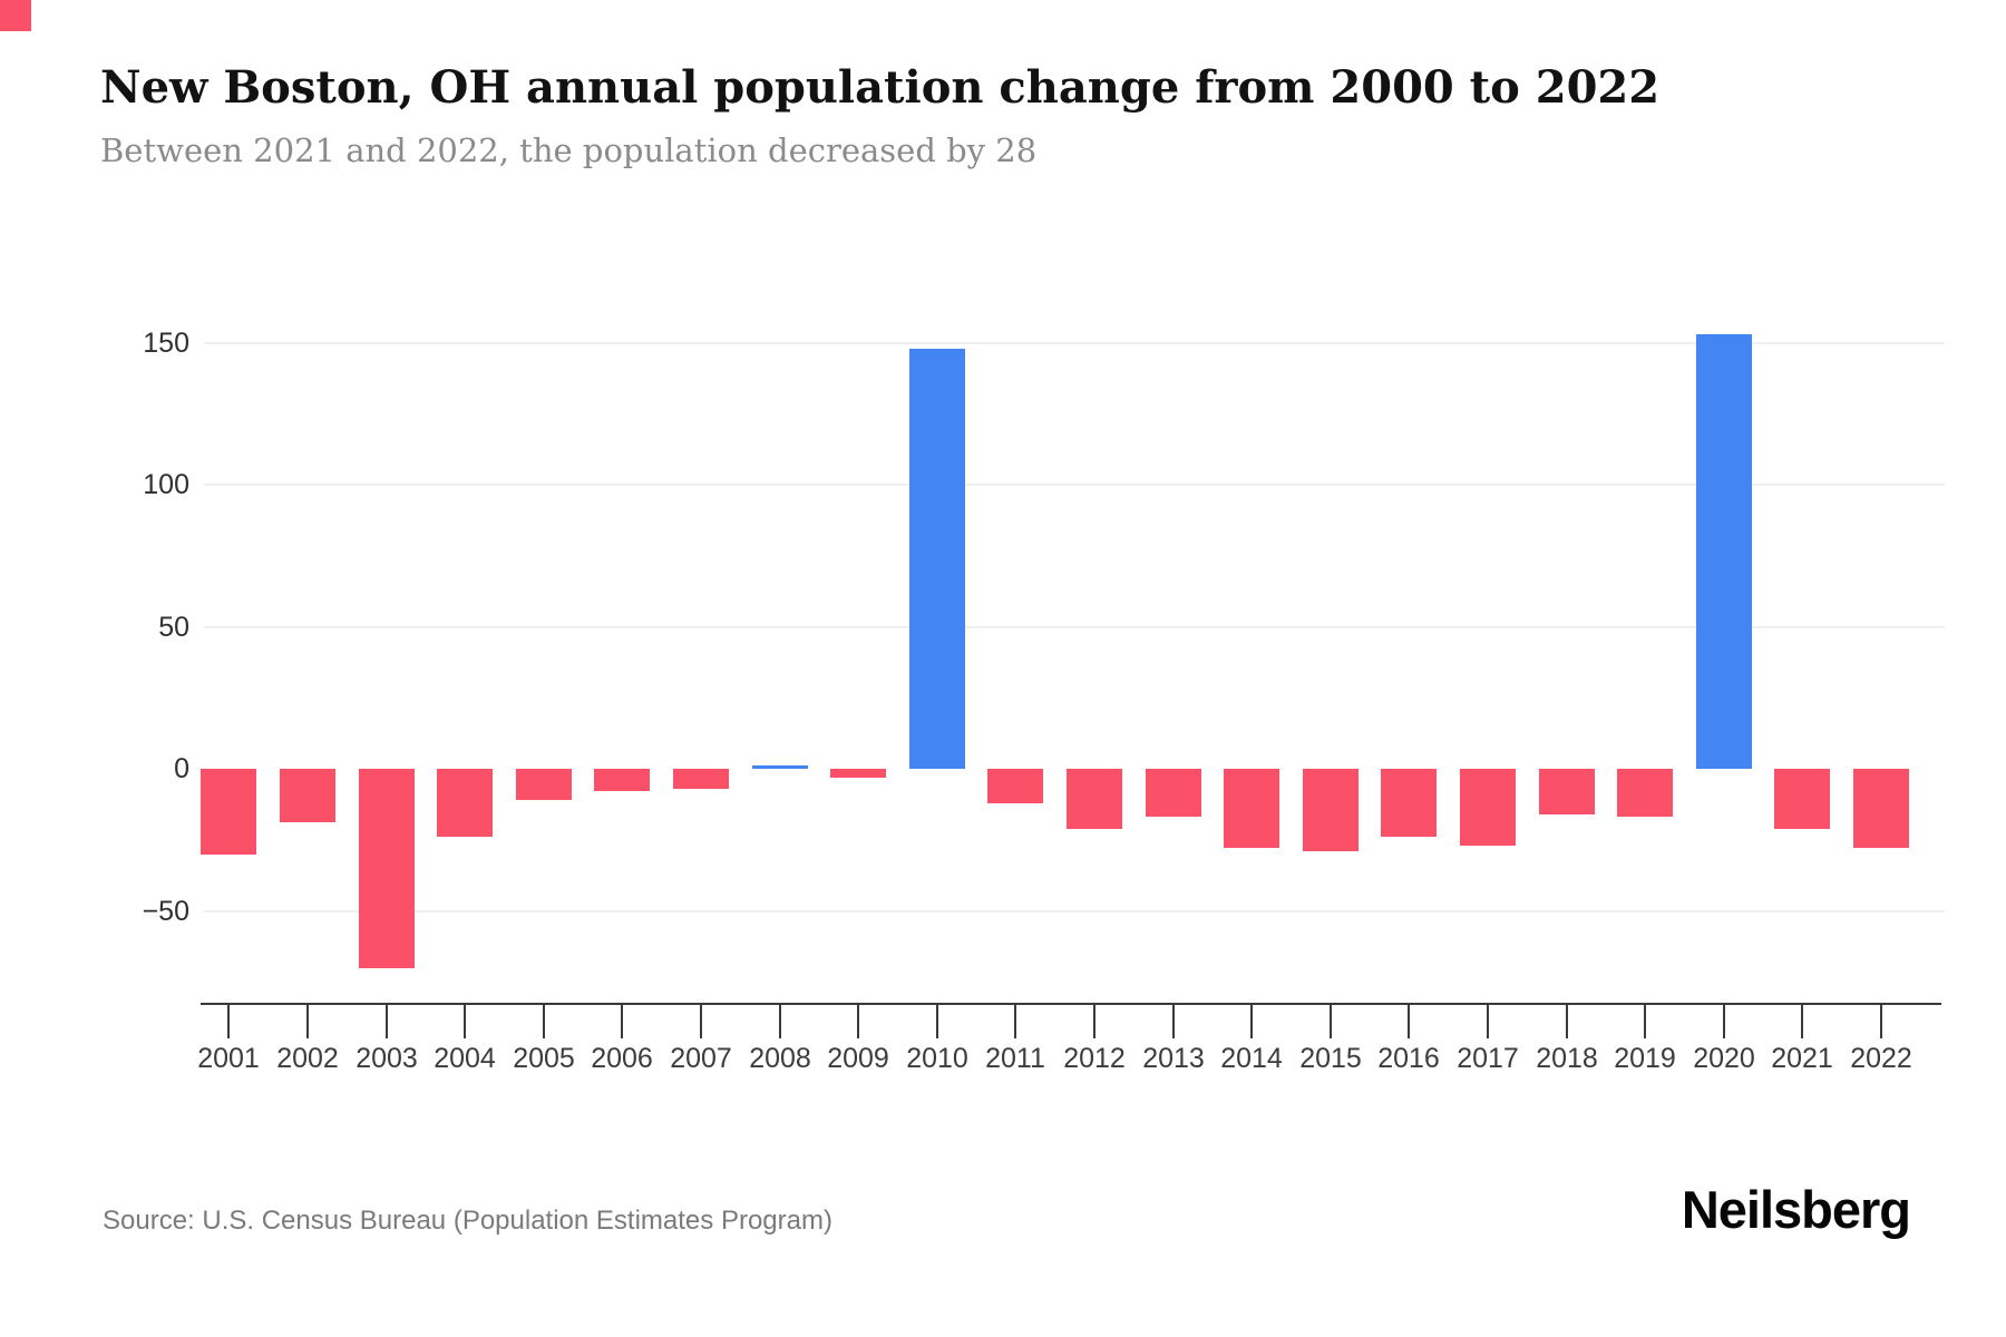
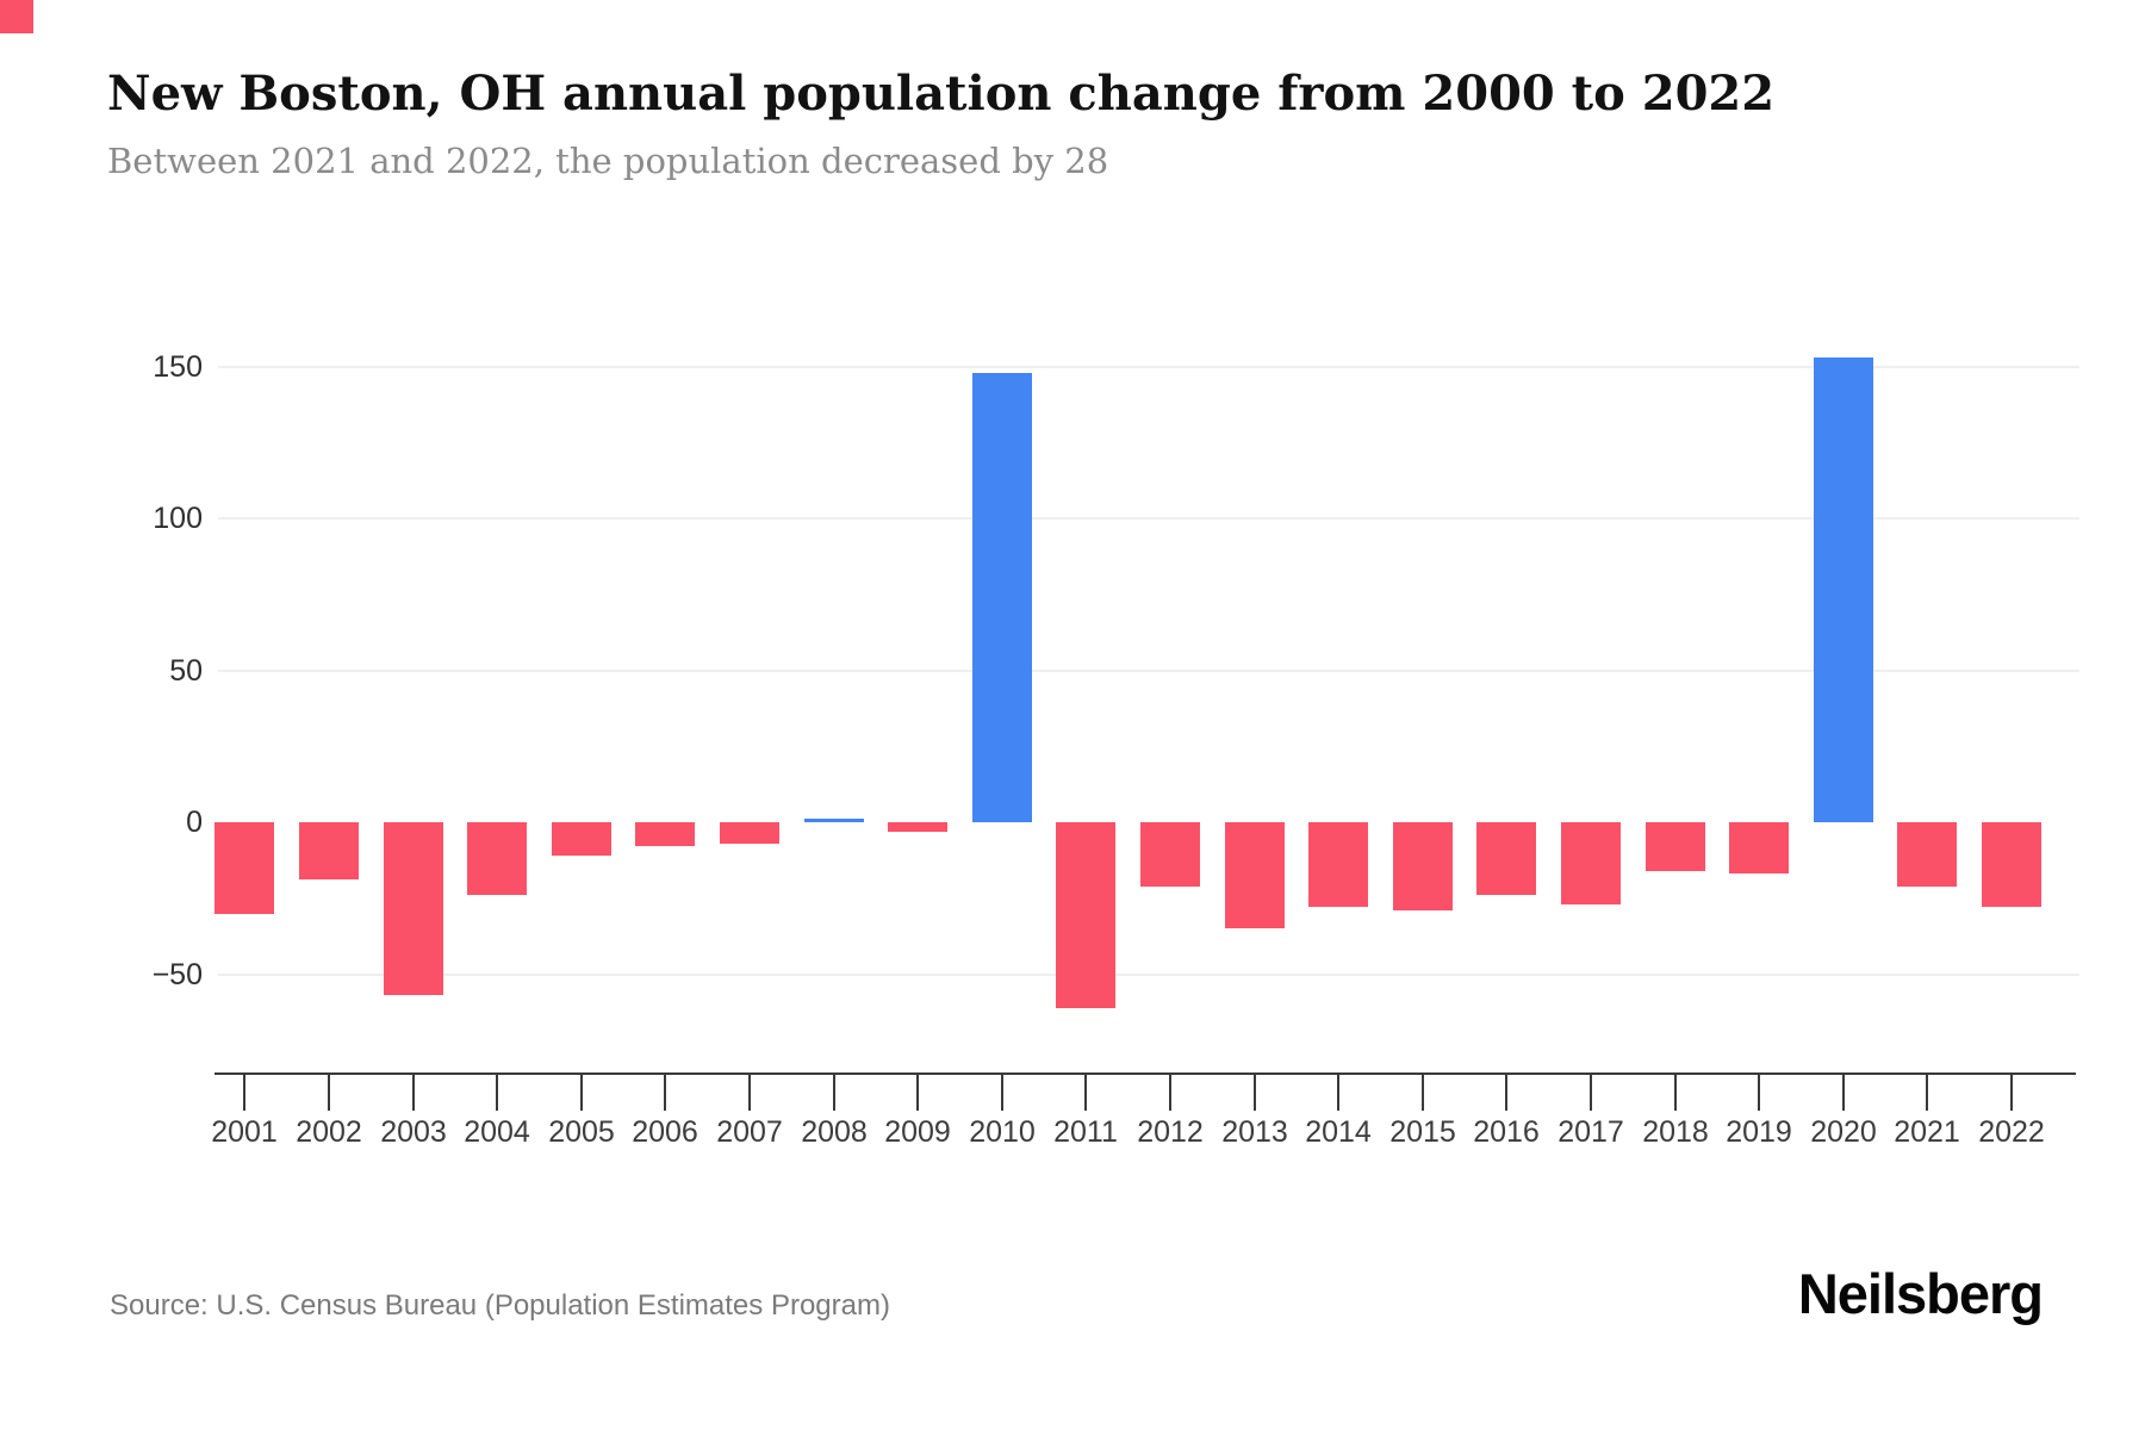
2003: -70 -> -57
2011: -12 -> -61
2013: -17 -> -35
